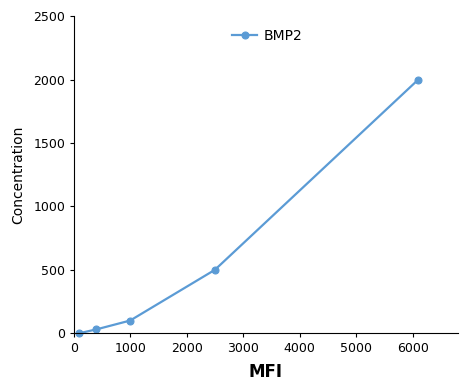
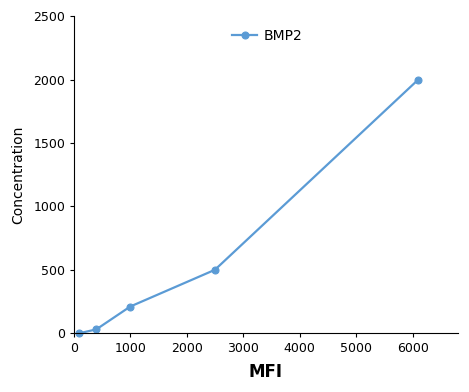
1000: 100 -> 210
